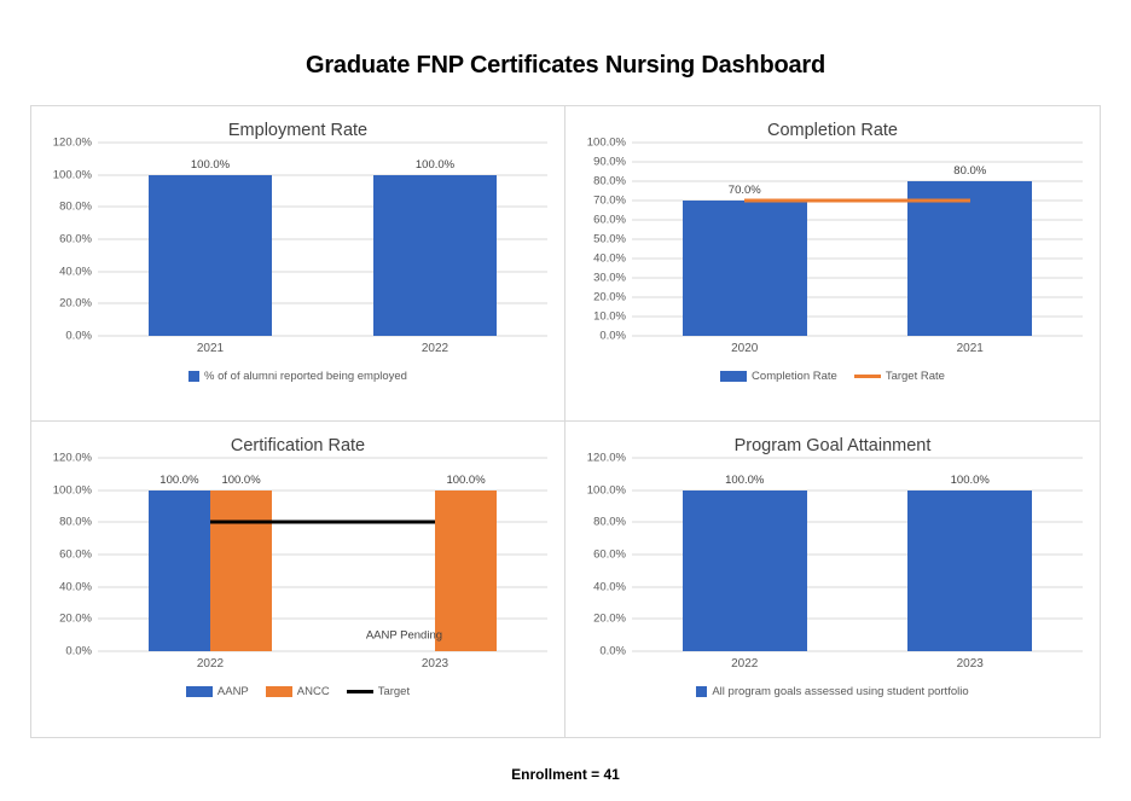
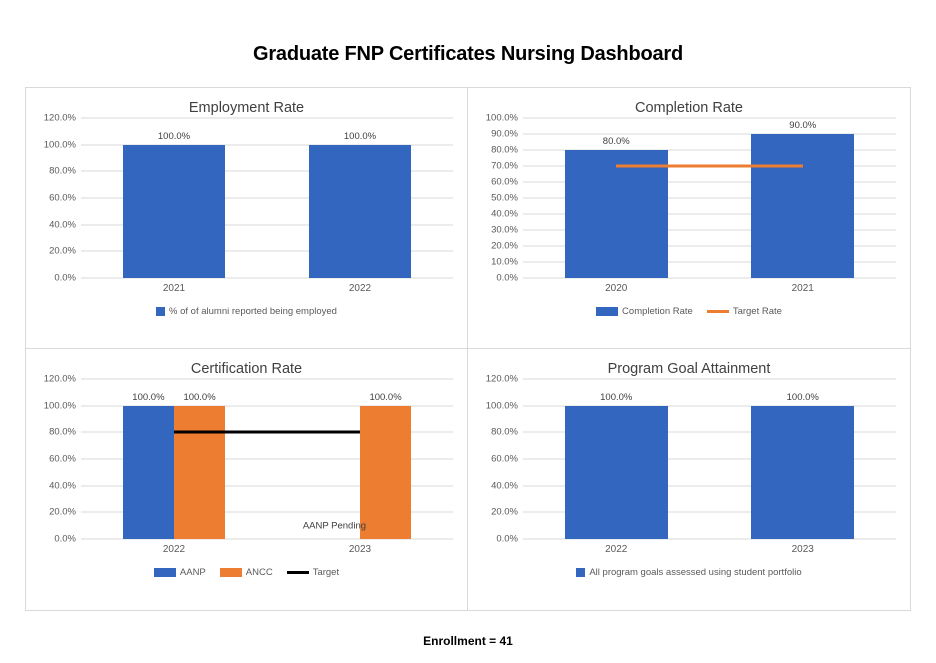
Completion Rate/Completion Rate/2020: 70.0% -> 80.0%
Completion Rate/Completion Rate/2021: 80.0% -> 90.0%
